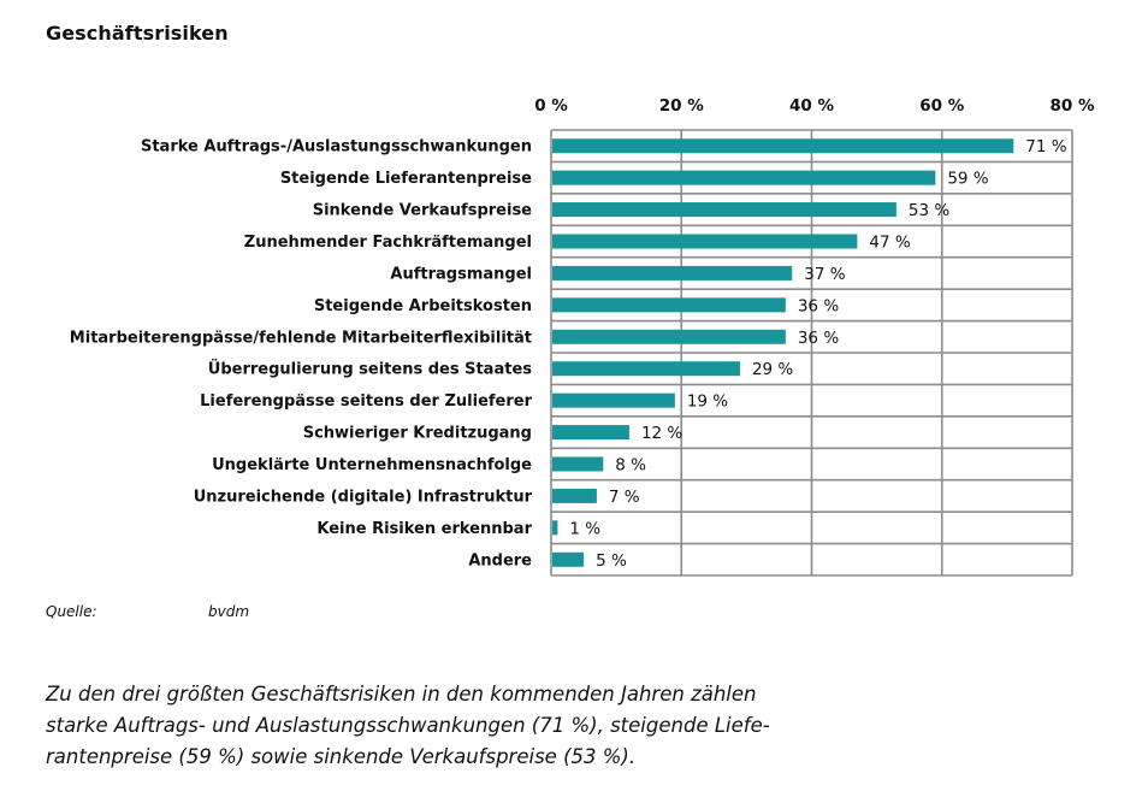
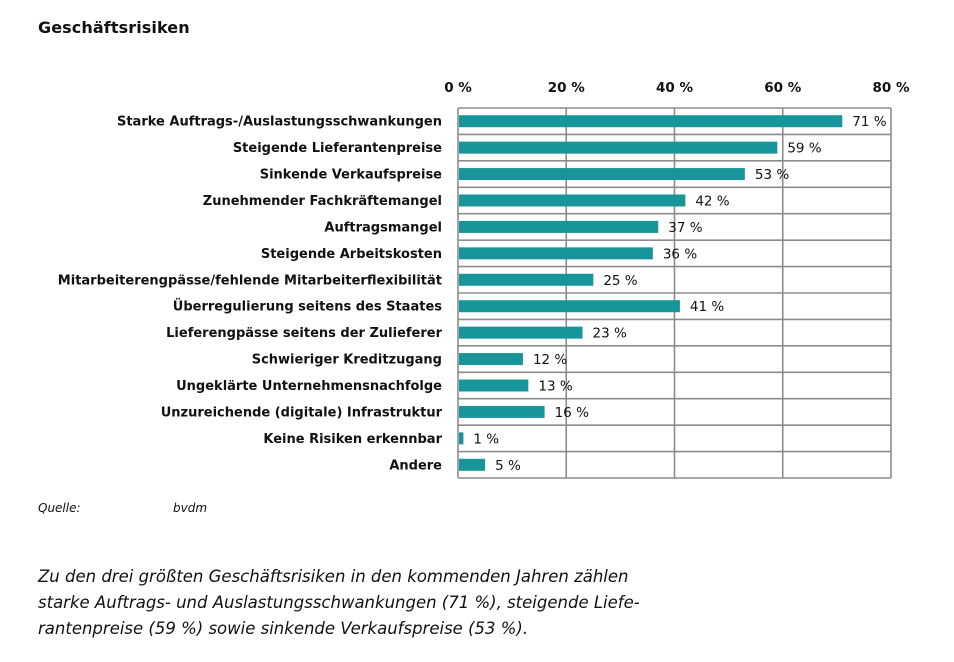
Zunehmender Fachkräftemangel: 47 -> 42
Mitarbeiterengpässe/fehlende Mitarbeiterflexibilität: 36 -> 25
Überregulierung seitens des Staates: 29 -> 41
Lieferengpässe seitens der Zulieferer: 19 -> 23
Ungeklärte Unternehmensnachfolge: 8 -> 13
Unzureichende (digitale) Infrastruktur: 7 -> 16
